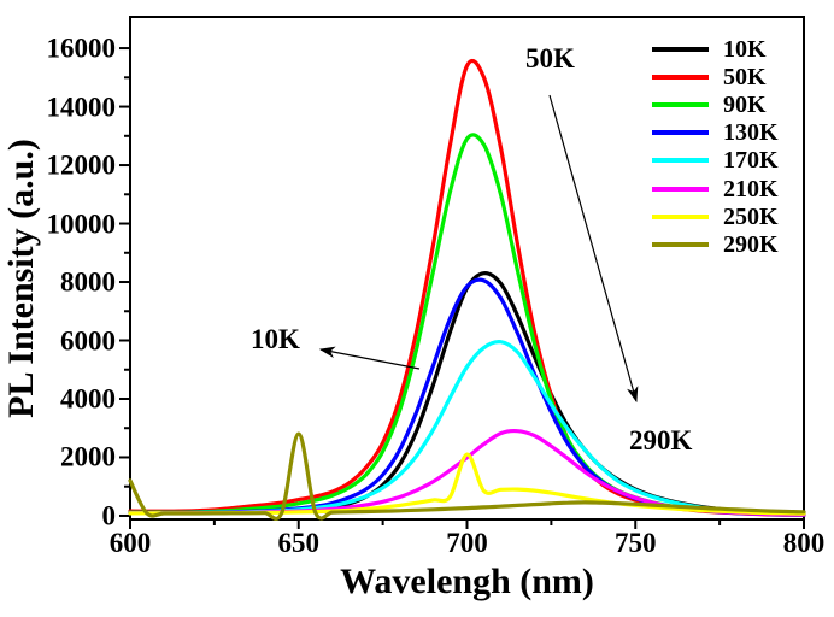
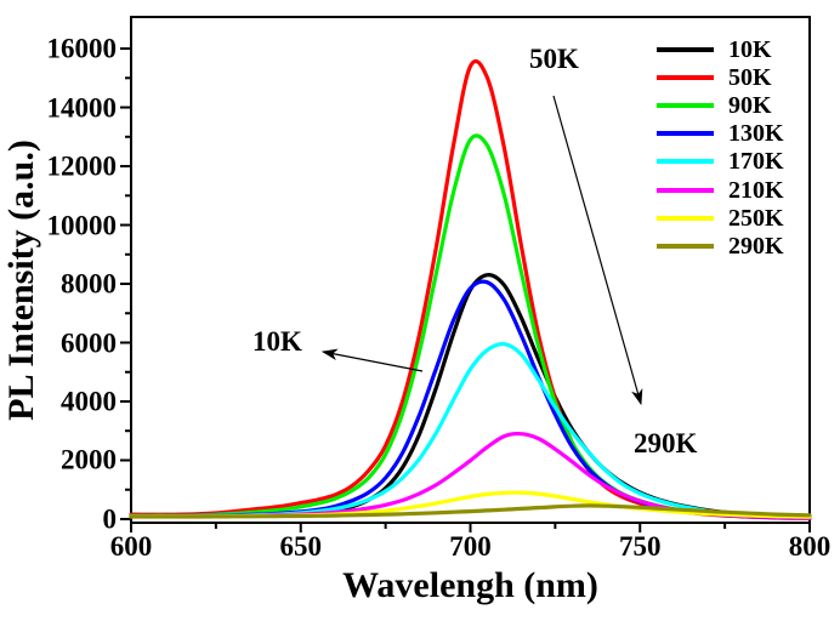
290K/600: 1200 -> 100
290K/650: 2800 -> 100
250K/700: 2100 -> 800
